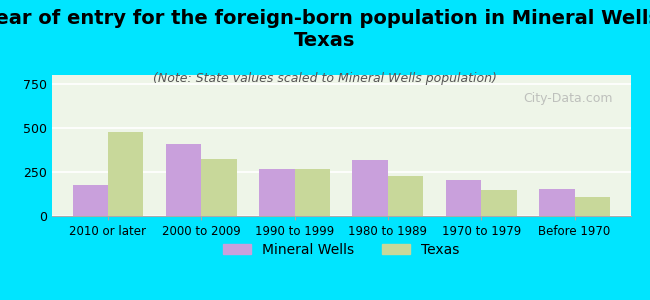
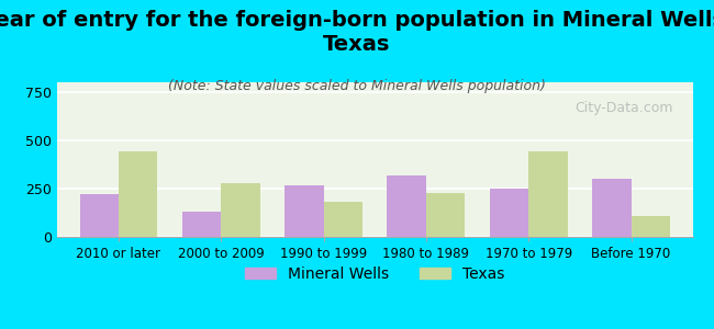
Mineral Wells/2010 or later: 180 -> 220
Texas/2010 or later: 480 -> 440
Mineral Wells/2000 to 2009: 410 -> 130
Texas/2000 to 2009: 320 -> 280
Texas/1990 to 1999: 260 -> 180
Mineral Wells/1970 to 1979: 200 -> 250
Texas/1970 to 1979: 140 -> 440
Mineral Wells/Before 1970: 160 -> 300
